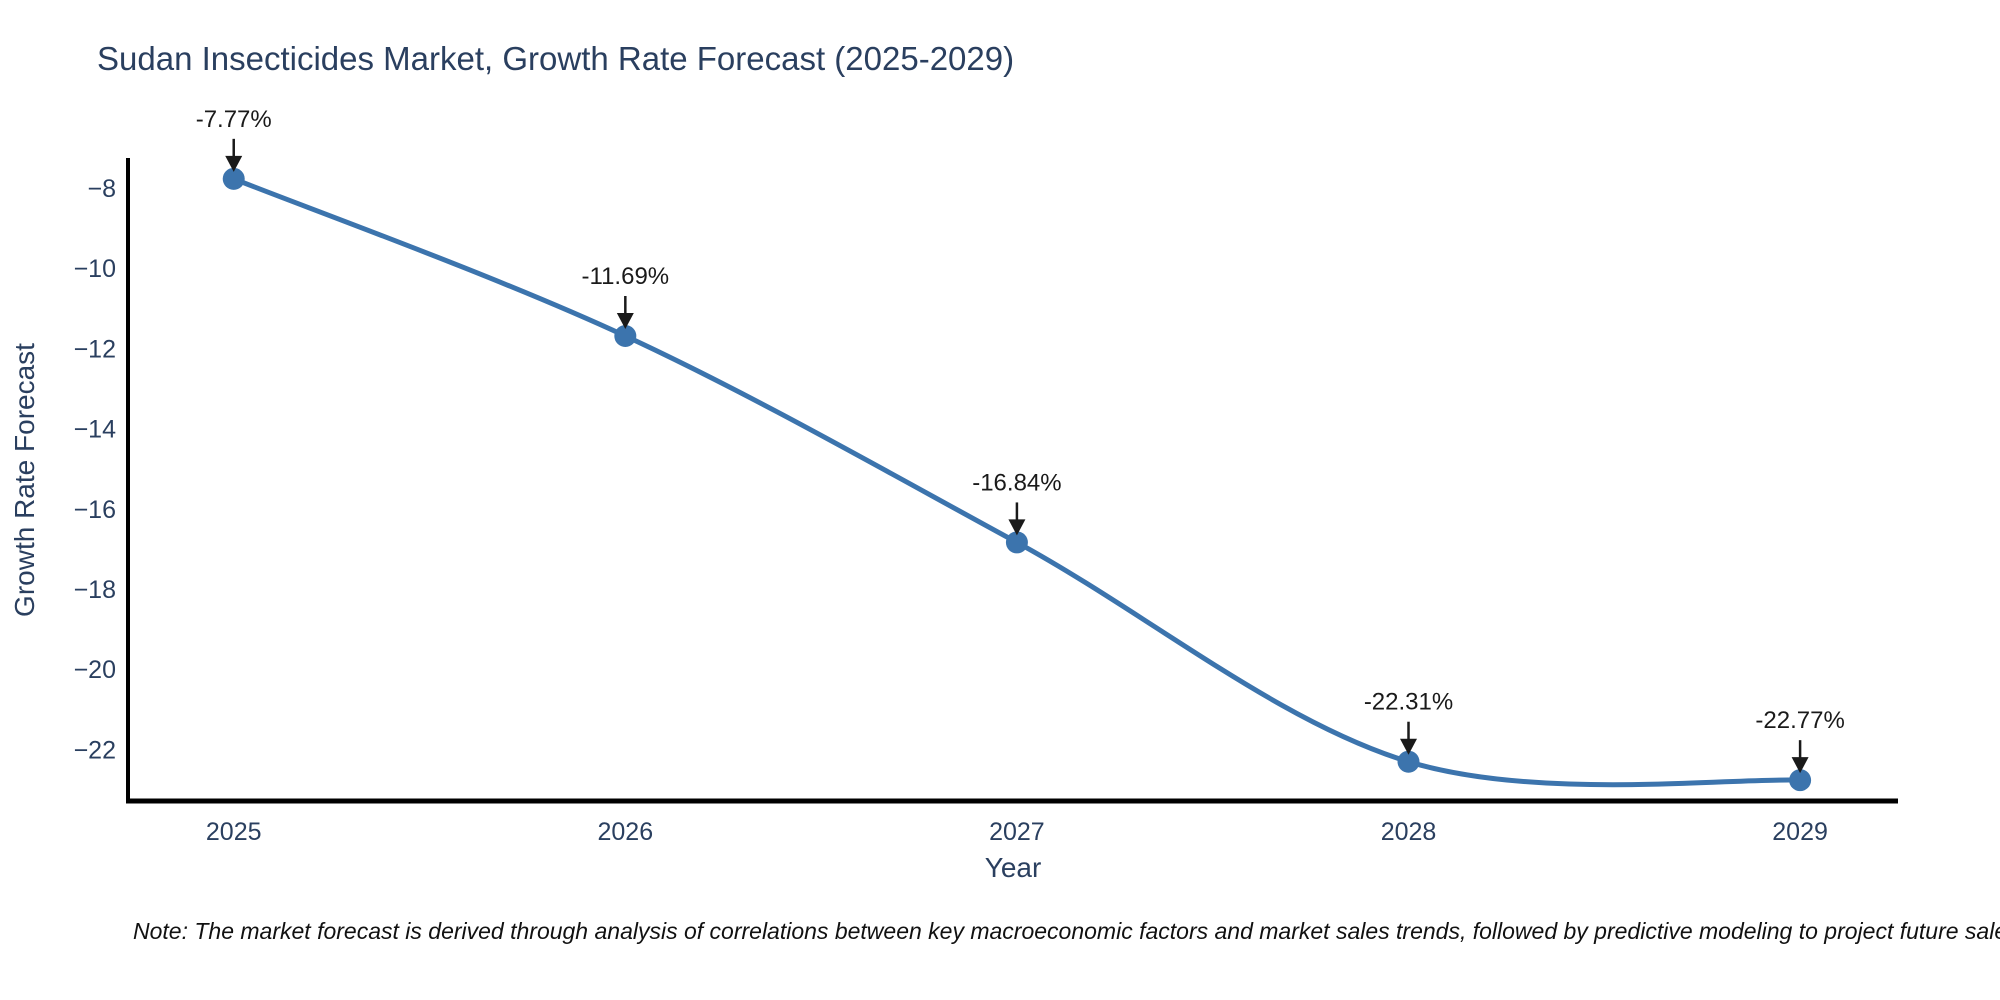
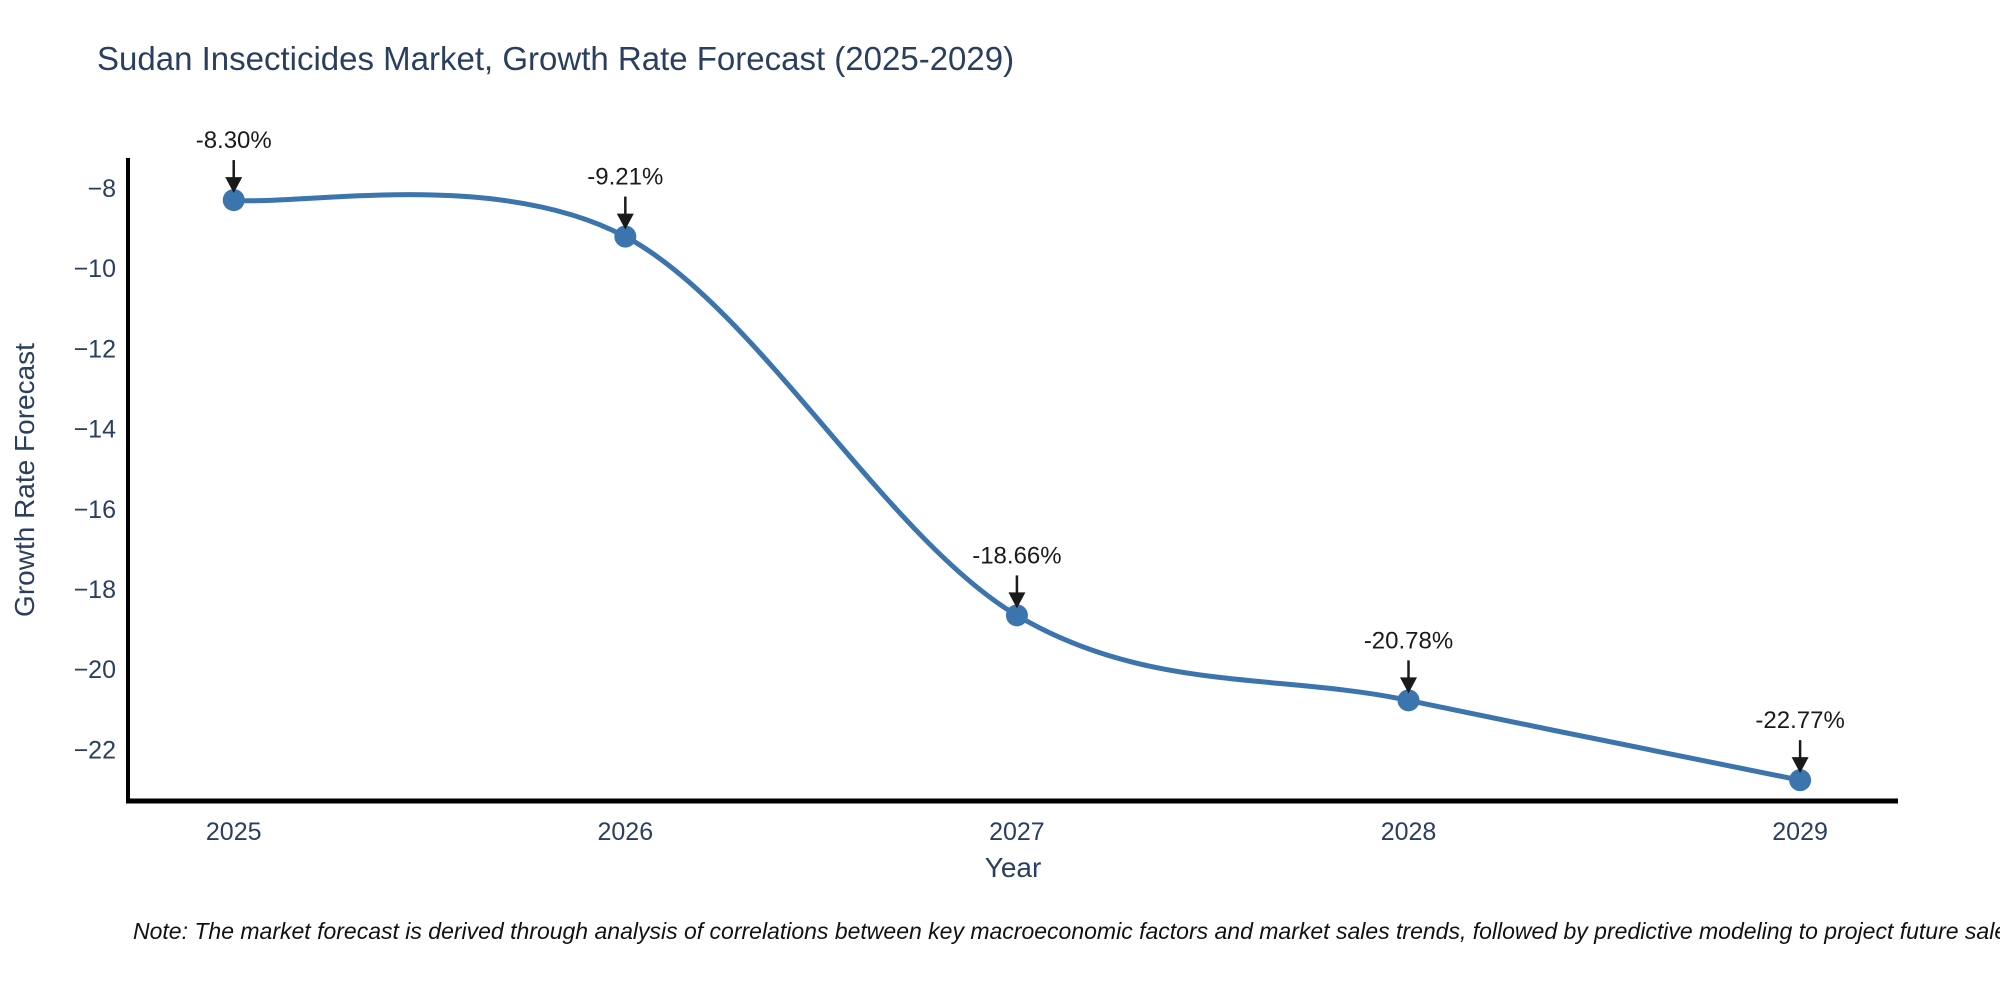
2025: -7.77% -> -8.30%
2026: -11.69% -> -9.21%
2027: -16.84% -> -18.66%
2028: -22.31% -> -20.78%
